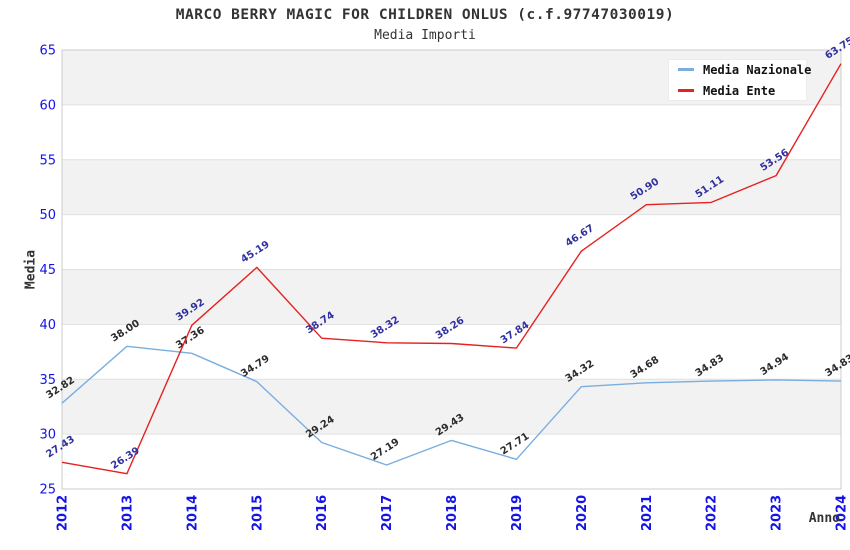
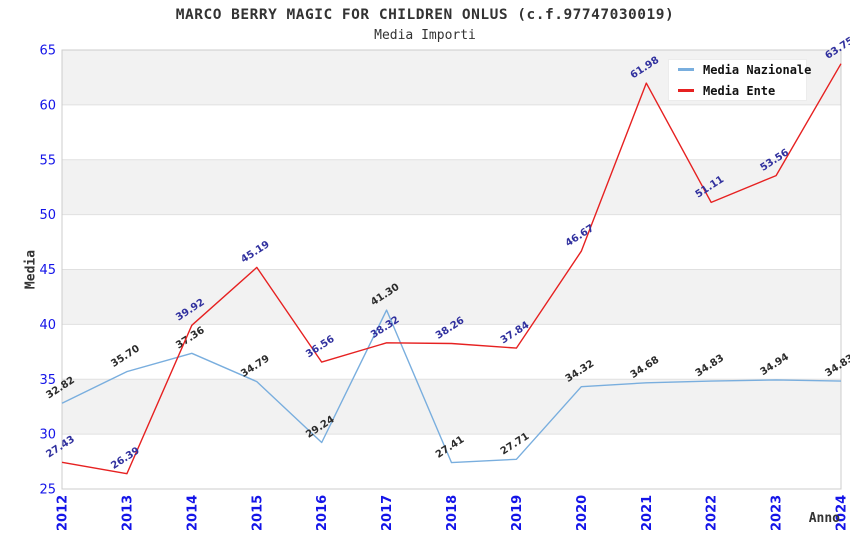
Media Nazionale/2013: 38.00 -> 35.70
Media Ente/2016: 38.74 -> 36.56
Media Nazionale/2017: 27.19 -> 41.30
Media Nazionale/2018: 29.43 -> 27.41
Media Ente/2021: 50.90 -> 61.98
